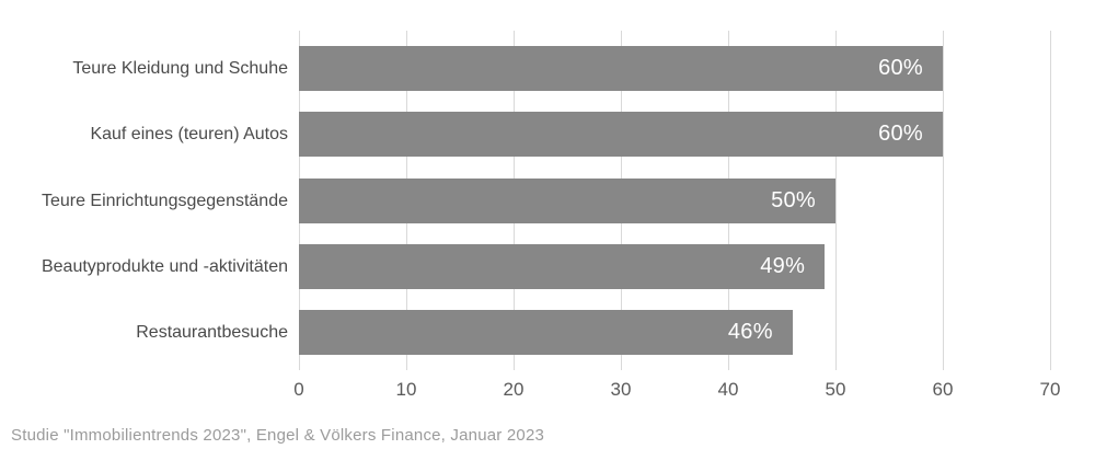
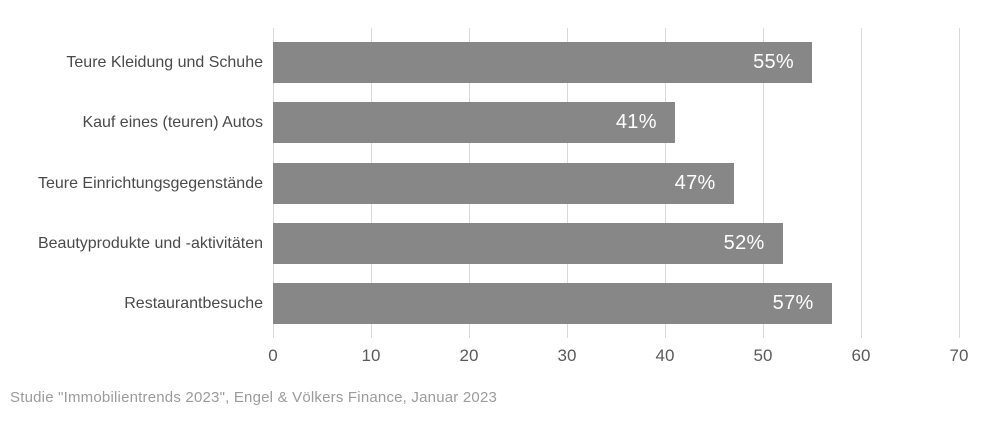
Teure Kleidung und Schuhe: 60% -> 55%
Kauf eines (teuren) Autos: 60% -> 41%
Teure Einrichtungsgegenstände: 50% -> 47%
Beautyprodukte und -aktivitäten: 49% -> 52%
Restaurantbesuche: 46% -> 57%
